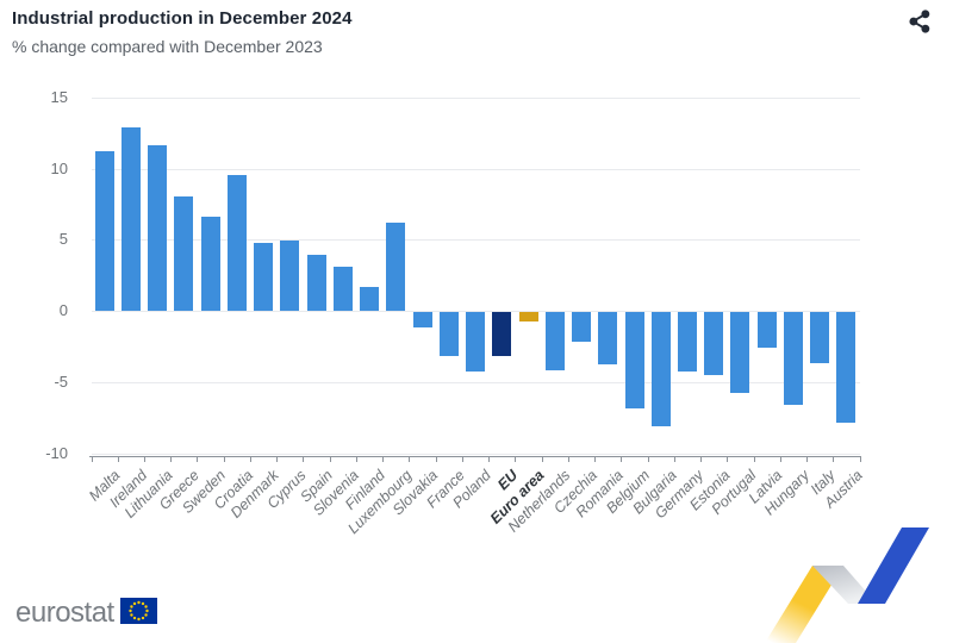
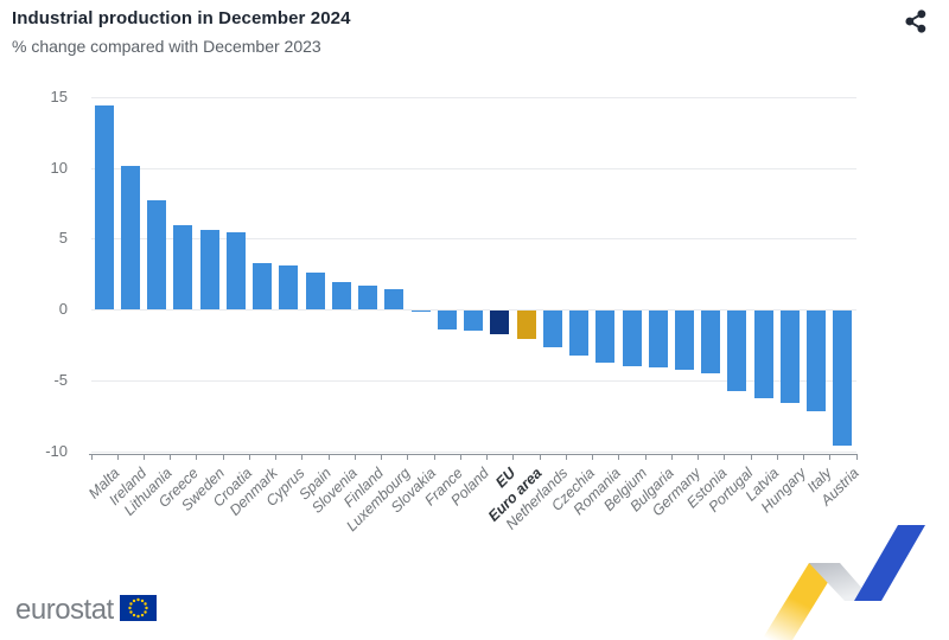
Malta: 11.2 -> 14.4
Ireland: 12.9 -> 10.1
Lithuania: 11.6 -> 7.7
Greece: 8.0 -> 5.9
Sweden: 6.6 -> 5.6
Croatia: 9.5 -> 5.4
Denmark: 4.8 -> 3.3
Cyprus: 4.9 -> 3.1
Spain: 3.9 -> 2.6
Slovenia: 3.1 -> 1.9
Luxembourg: 6.2 -> 1.4
Slovakia: -1.1 -> -0.1
France: -3.1 -> -1.3
Poland: -4.2 -> -1.4
EU: -3.1 -> -1.7
Euro area: -0.7 -> -2.0
Netherlands: -4.1 -> -2.6
Czechia: -2.1 -> -3.2
Belgium: -6.8 -> -3.9
Bulgaria: -8.0 -> -4.0
Latvia: -2.5 -> -6.2
Italy: -3.6 -> -7.1
Austria: -7.8 -> -9.5
